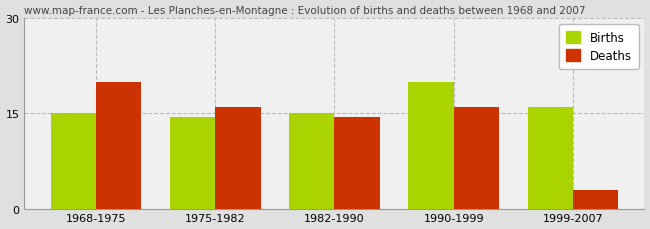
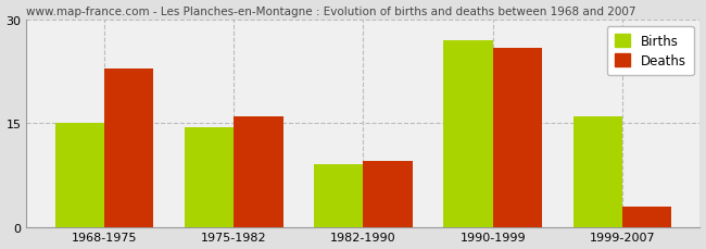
Deaths/1968-1975: 20.0 -> 23.0
Births/1982-1990: 15.0 -> 9.0
Deaths/1982-1990: 14.5 -> 9.6
Births/1990-1999: 20.0 -> 27.0
Deaths/1990-1999: 16.0 -> 26.0
